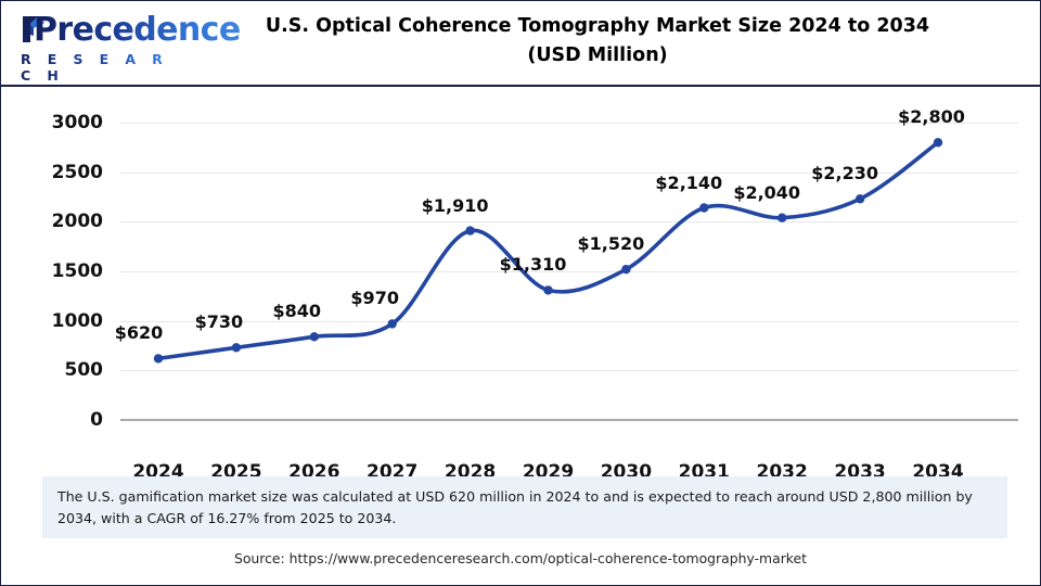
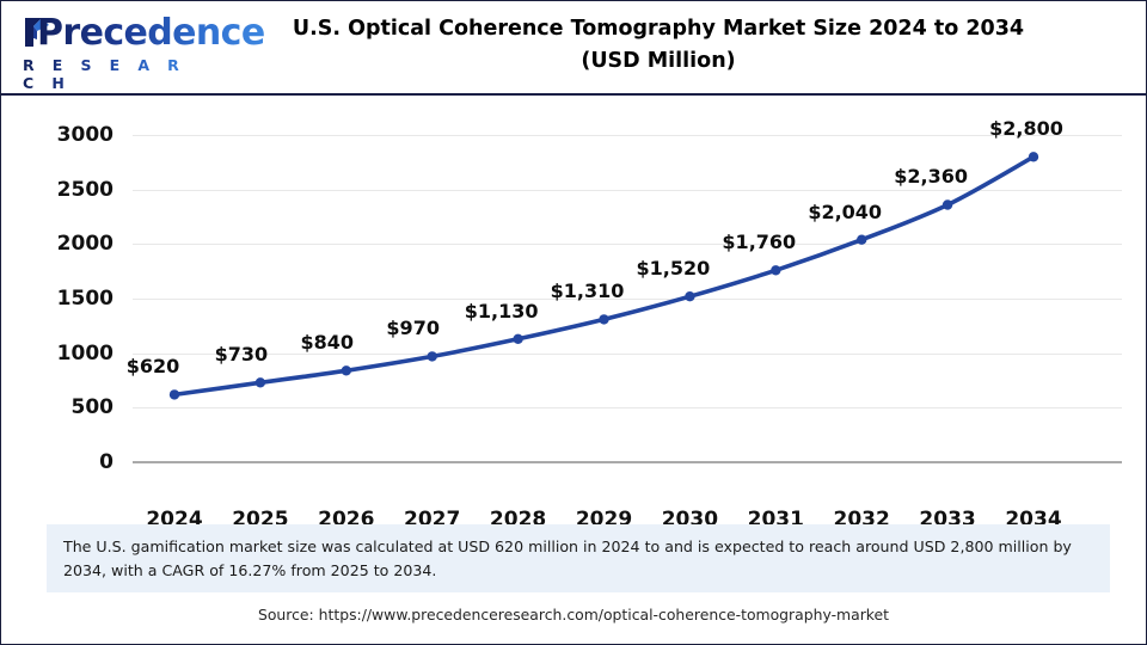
2028: $1,910 -> $1,130
2031: $2,140 -> $1,760
2033: $2,230 -> $2,360
